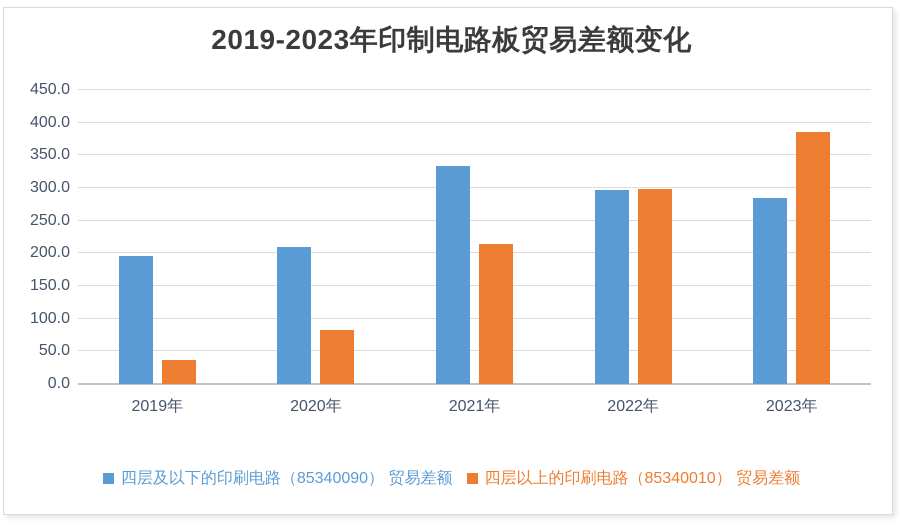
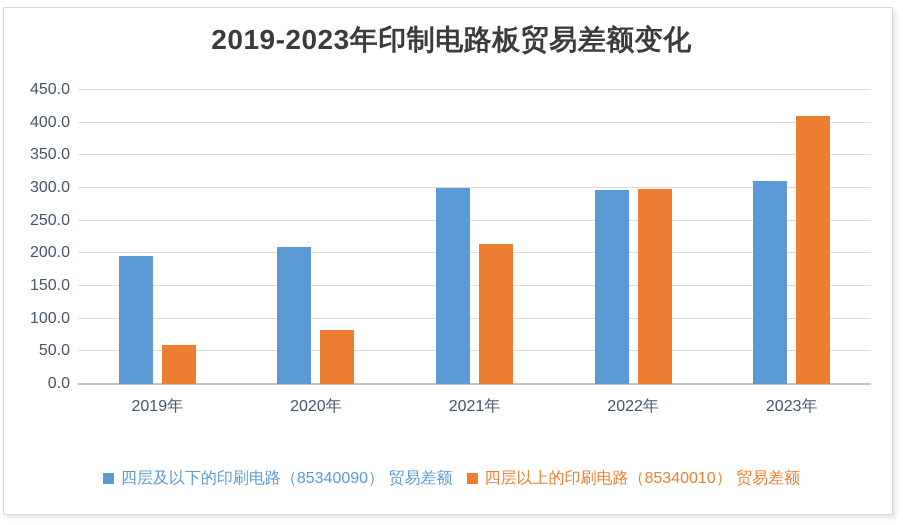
四层以上的印刷电路（85340010） 贸易差额/2019年: 40 -> 60
四层及以下的印刷电路（85340090） 贸易差额/2021年: 330 -> 300
四层及以下的印刷电路（85340090） 贸易差额/2023年: 280 -> 310
四层以上的印刷电路（85340010） 贸易差额/2023年: 380 -> 410
